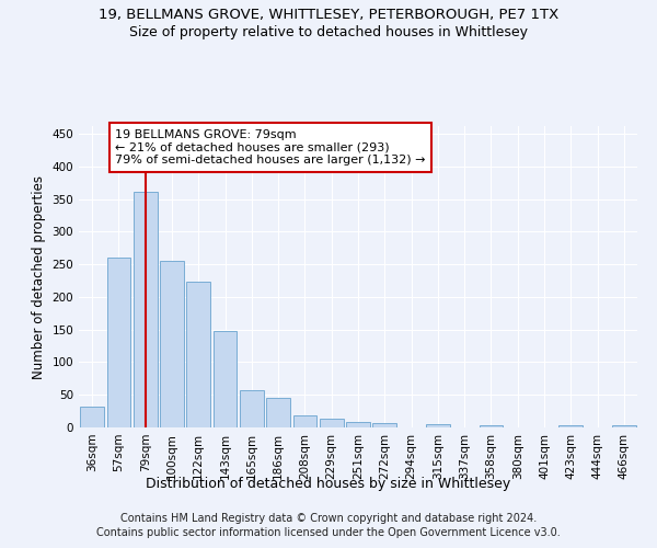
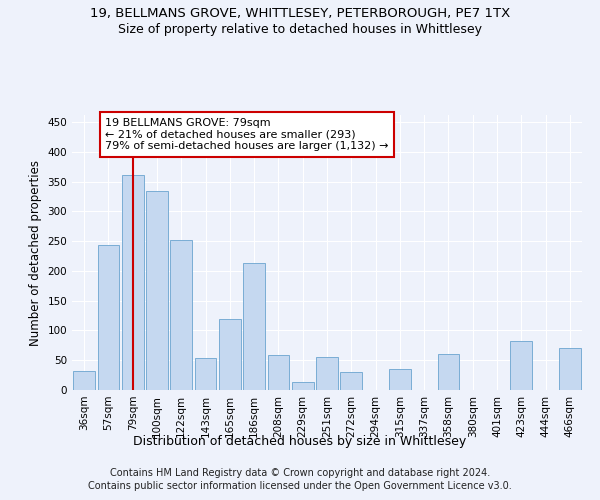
57sqm: 260 -> 244
100sqm: 255 -> 334
122sqm: 224 -> 252
143sqm: 148 -> 54
165sqm: 57 -> 120
186sqm: 45 -> 214
208sqm: 18 -> 58
251sqm: 9 -> 56
272sqm: 7 -> 30
315sqm: 5 -> 36
358sqm: 3 -> 60
423sqm: 3 -> 82
466sqm: 3 -> 70
